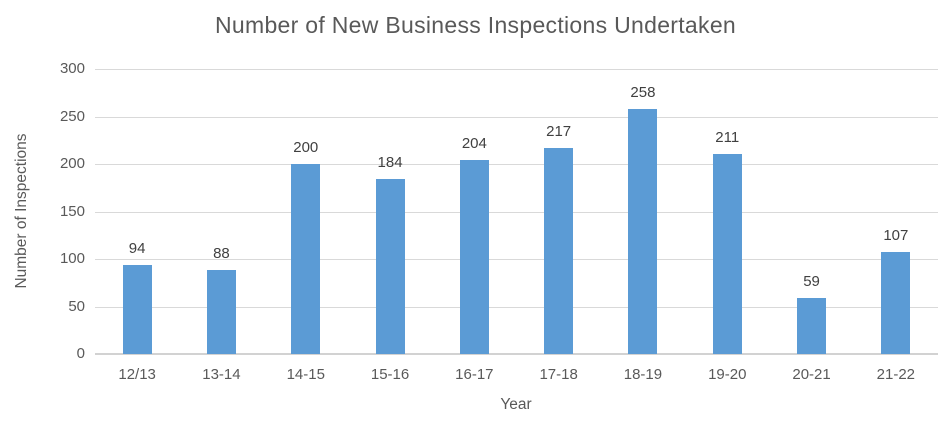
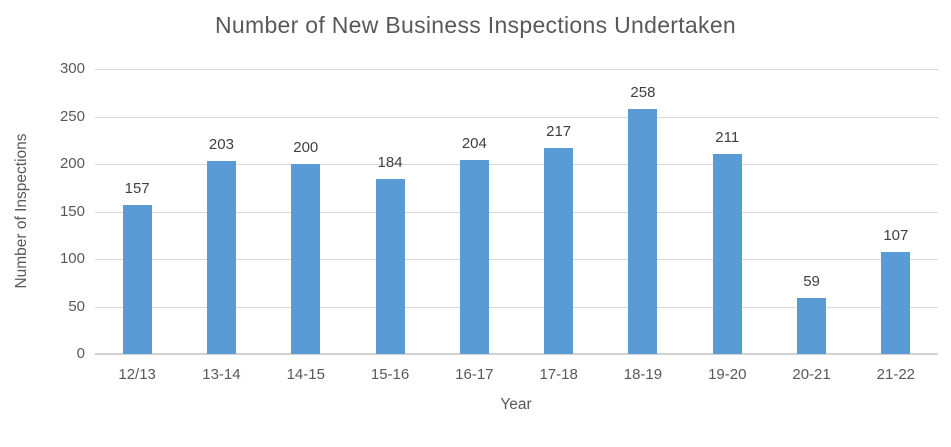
12/13: 94 -> 157
13-14: 88 -> 203
